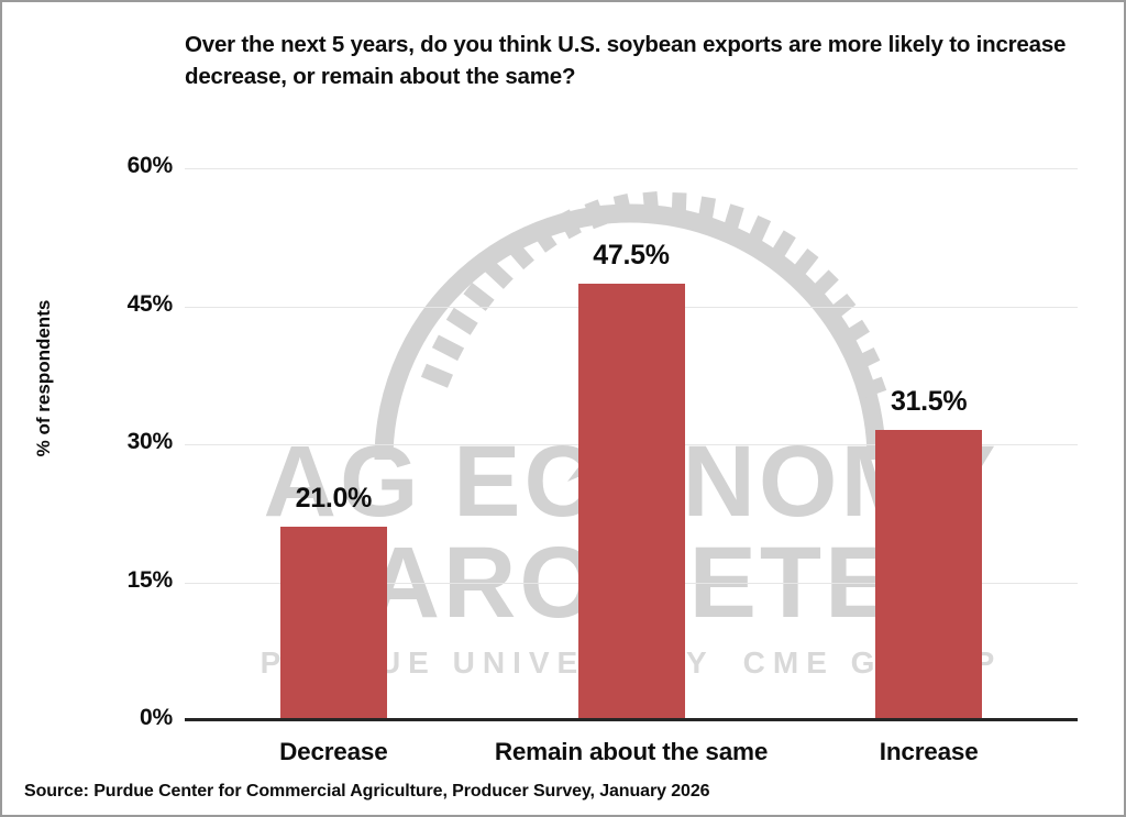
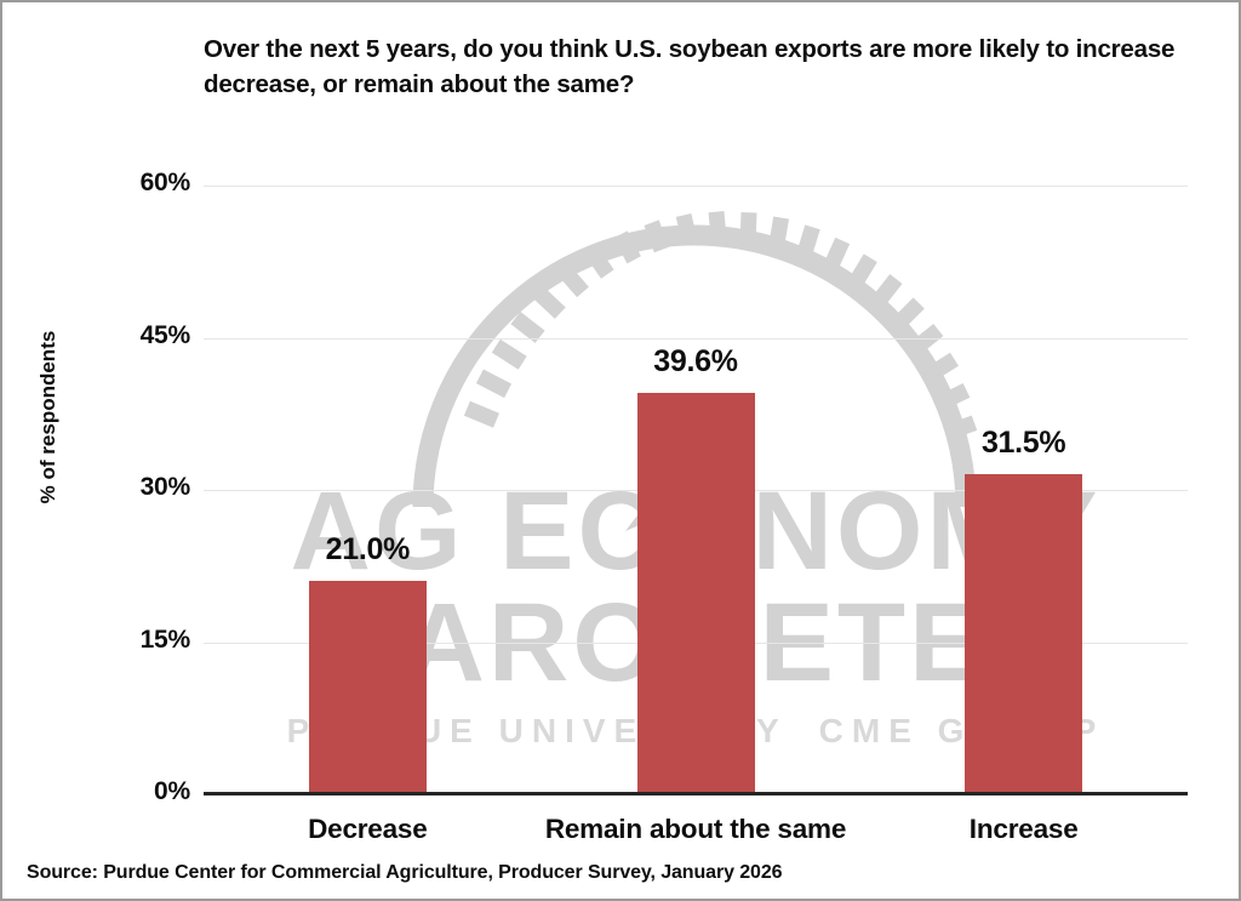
Remain about the same: 47.5% -> 39.6%
